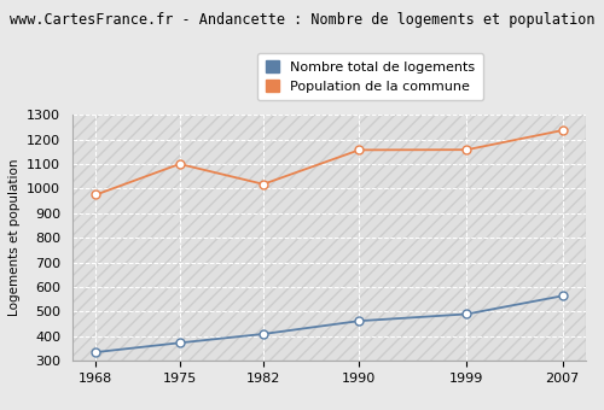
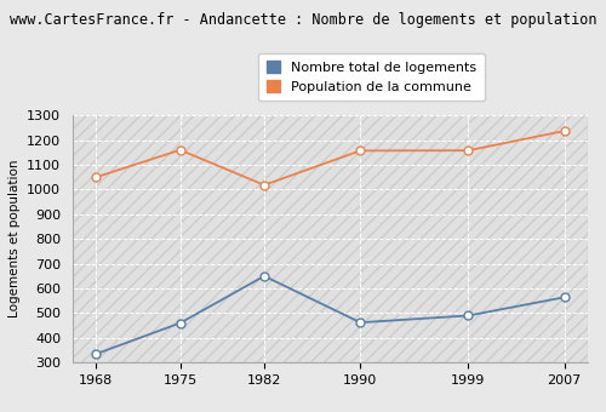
Population de la commune/1968: 975 -> 1050
Nombre total de logements/1975: 373 -> 460
Population de la commune/1975: 1100 -> 1160
Nombre total de logements/1982: 409 -> 650
